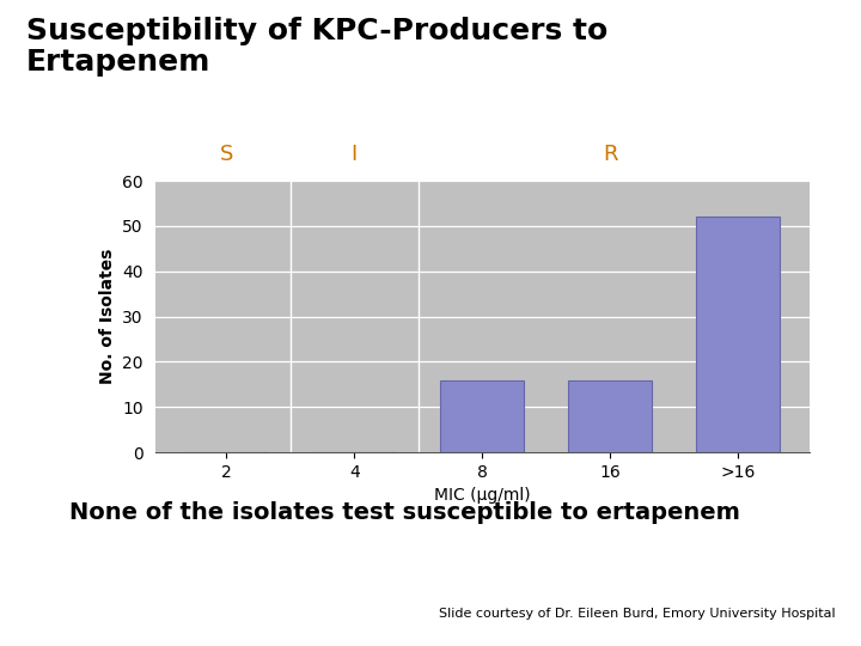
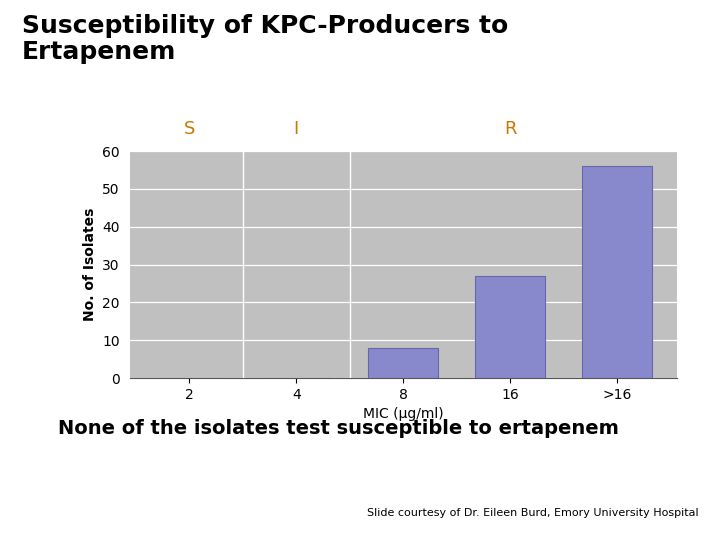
8: 16 -> 8
16: 16 -> 27
>16: 52 -> 56
